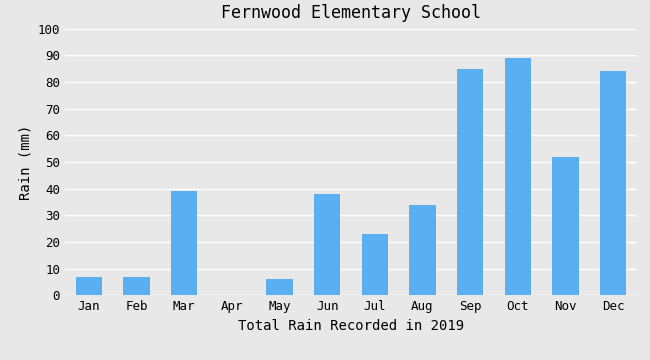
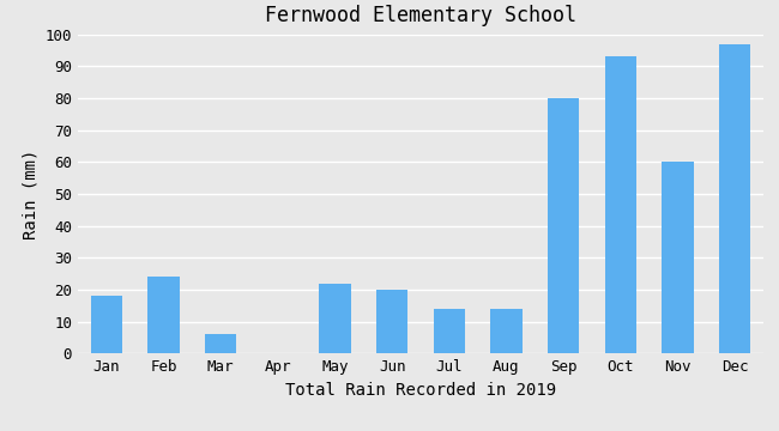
Jan: 7 -> 18
Feb: 7 -> 24
Mar: 39 -> 6
May: 6 -> 22
Jun: 38 -> 20
Jul: 23 -> 14
Aug: 34 -> 14
Sep: 85 -> 80
Oct: 89 -> 93
Nov: 52 -> 60
Dec: 84 -> 97
